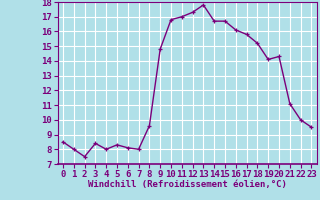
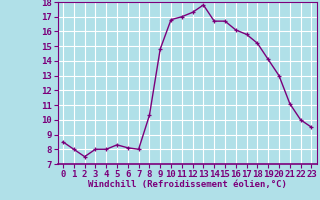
3: 8.4 -> 8.0
8: 9.6 -> 10.3
20: 14.3 -> 13.0
